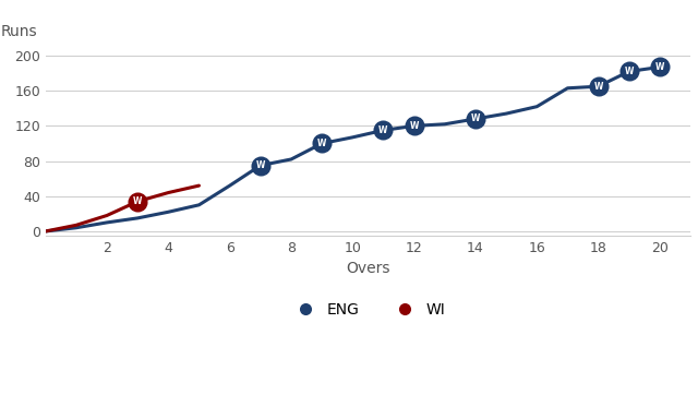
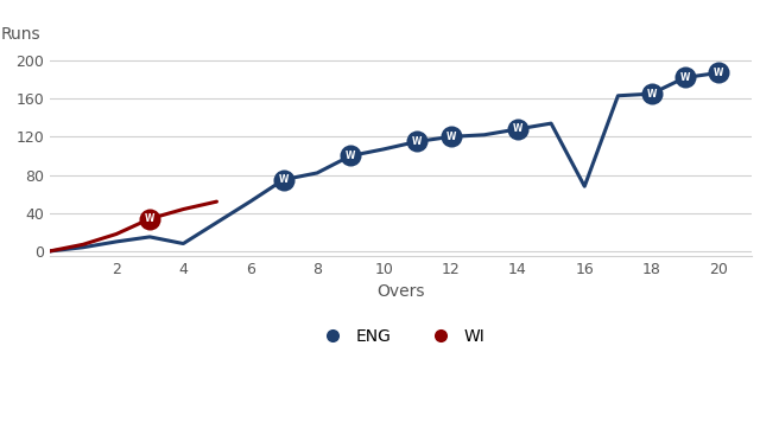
ENG/4: 22 -> 8
ENG/16: 142 -> 68
